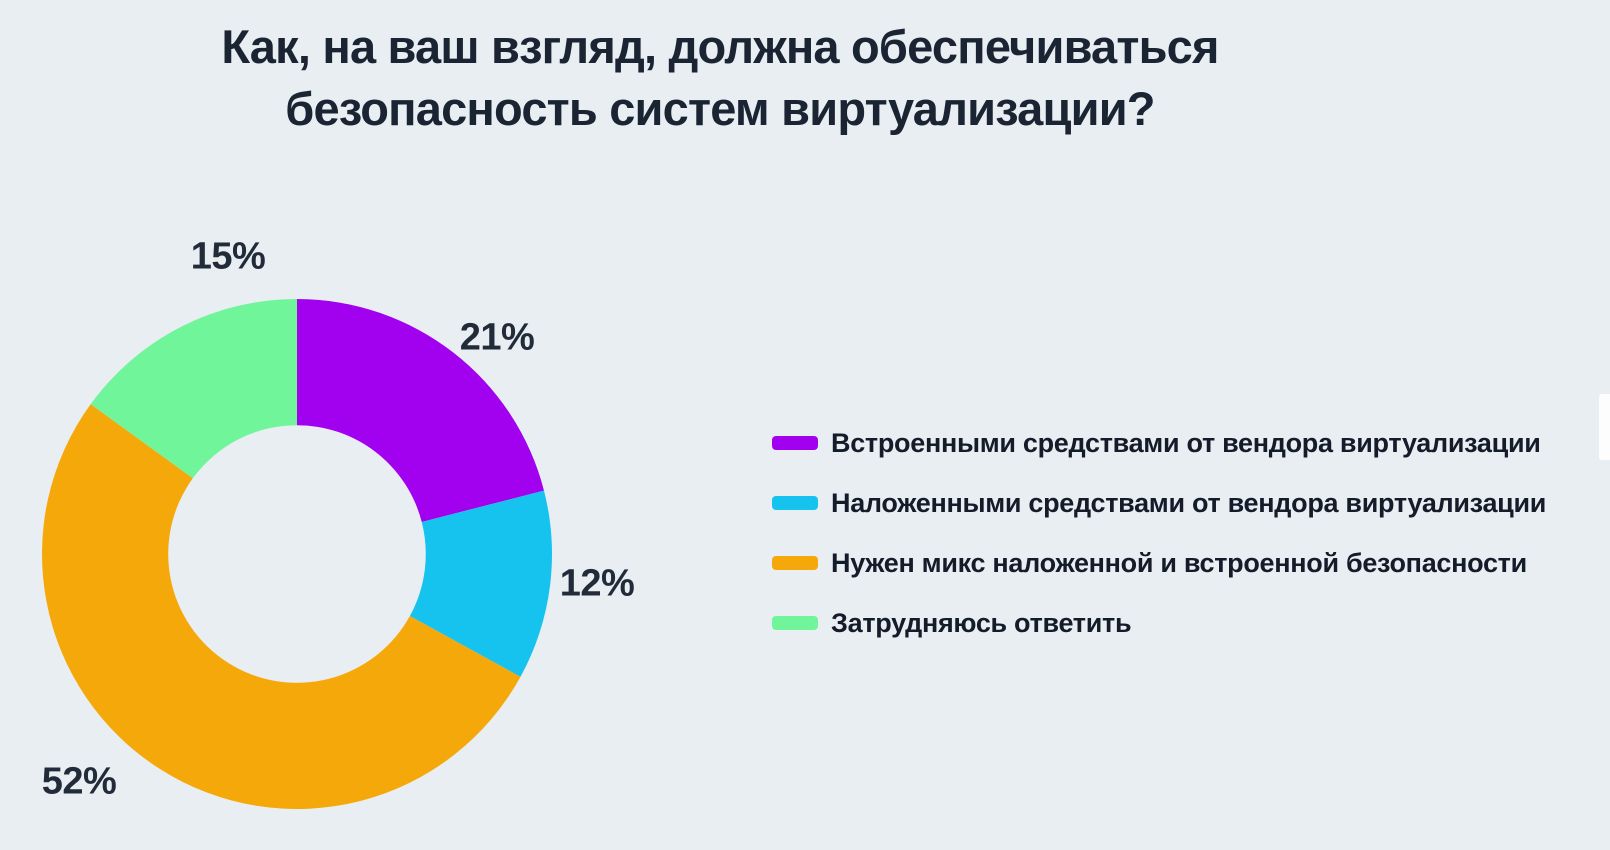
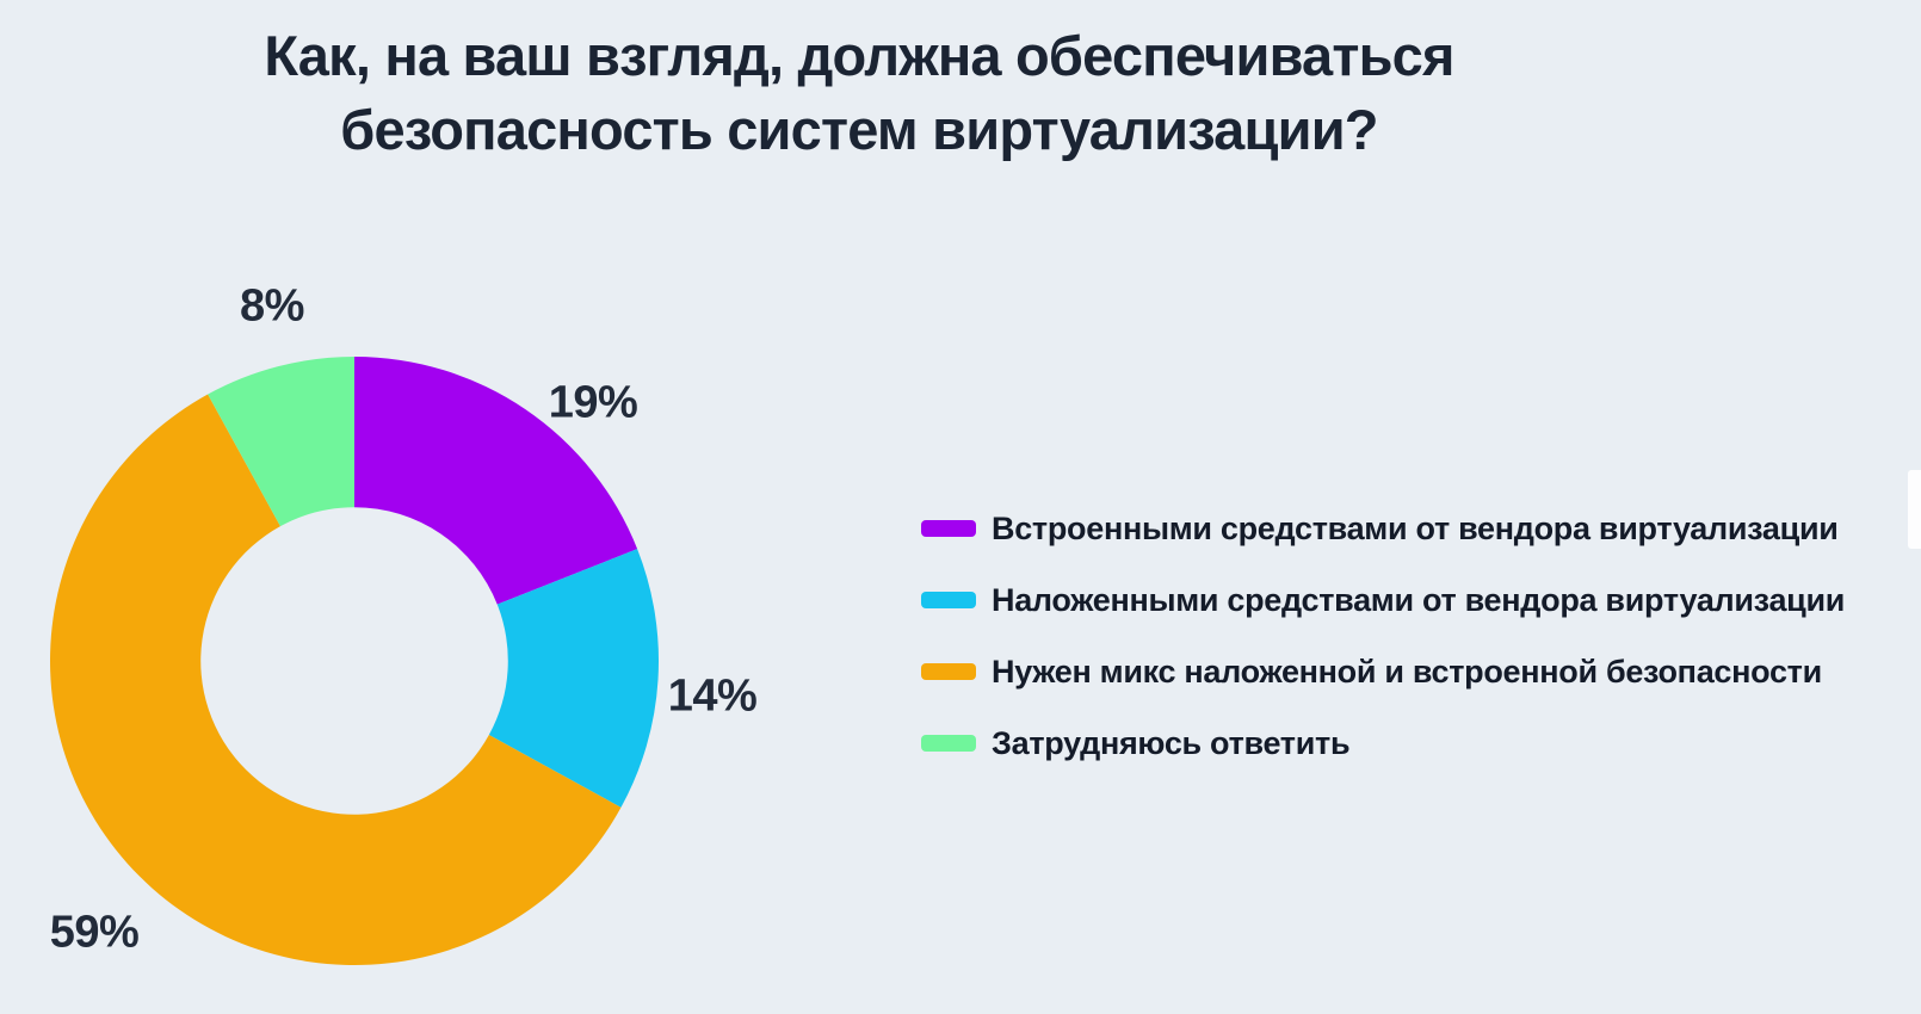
Встроенными средствами от вендора виртуализации: 21% -> 19%
Наложенными средствами от вендора виртуализации: 12% -> 14%
Нужен микс наложенной и встроенной безопасности: 52% -> 59%
Затрудняюсь ответить: 15% -> 8%
